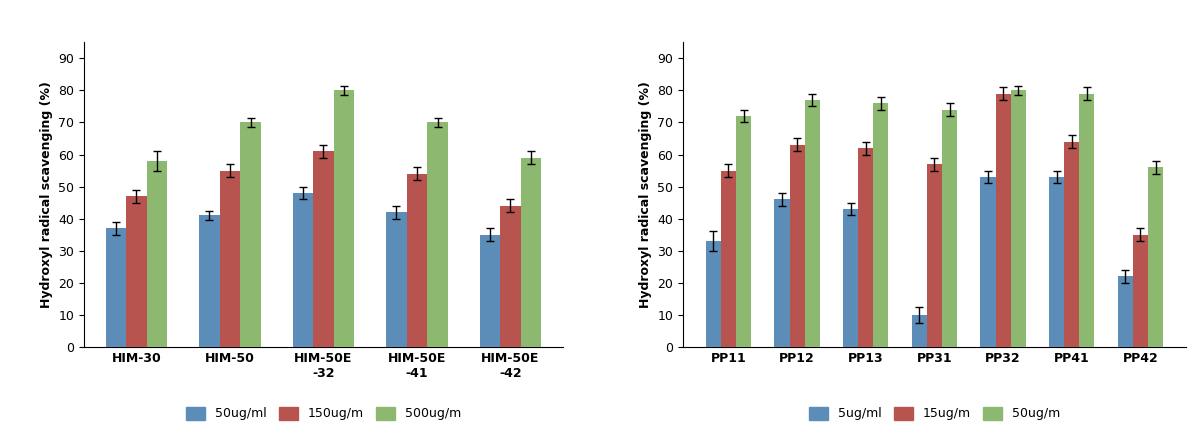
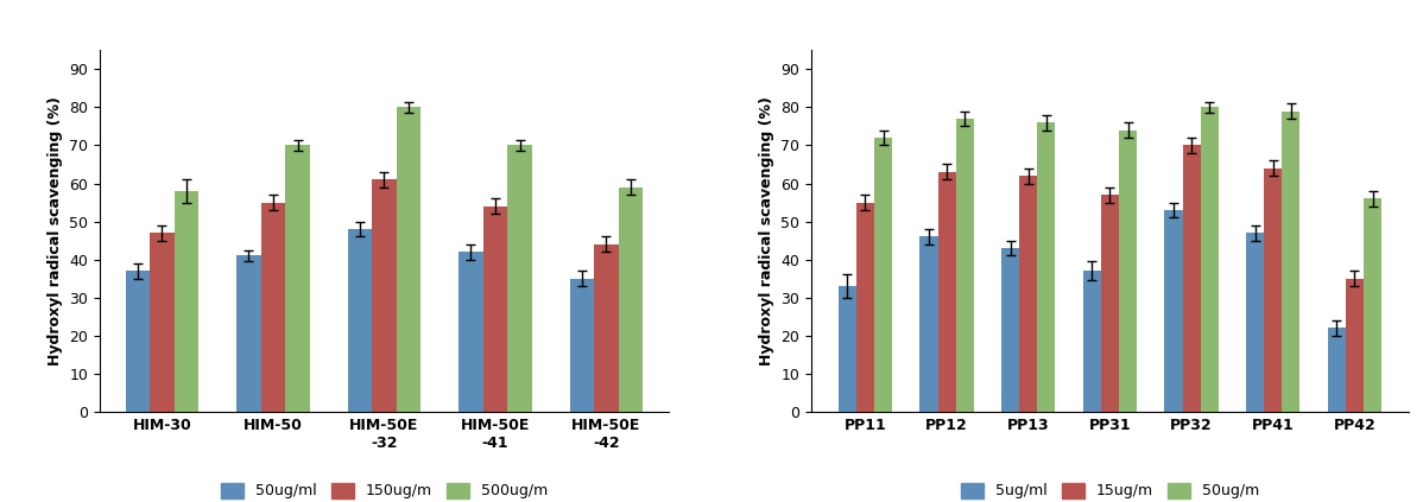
5ug/ml/PP31: 10 -> 37
15ug/m/PP32: 79 -> 70
5ug/ml/PP41: 53 -> 47
